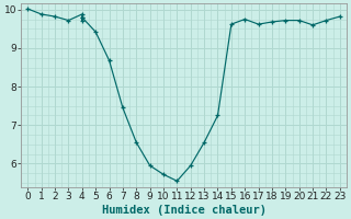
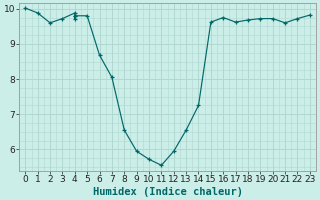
2: 9.82 -> 9.60
5: 9.42 -> 9.80
7: 7.45 -> 8.05
